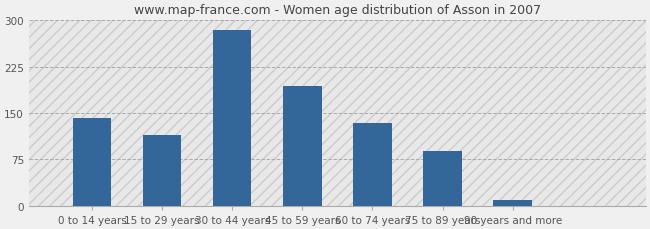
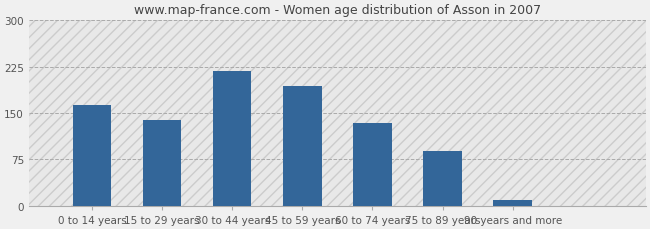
0 to 14 years: 142 -> 163
15 to 29 years: 114 -> 138
30 to 44 years: 284 -> 218
